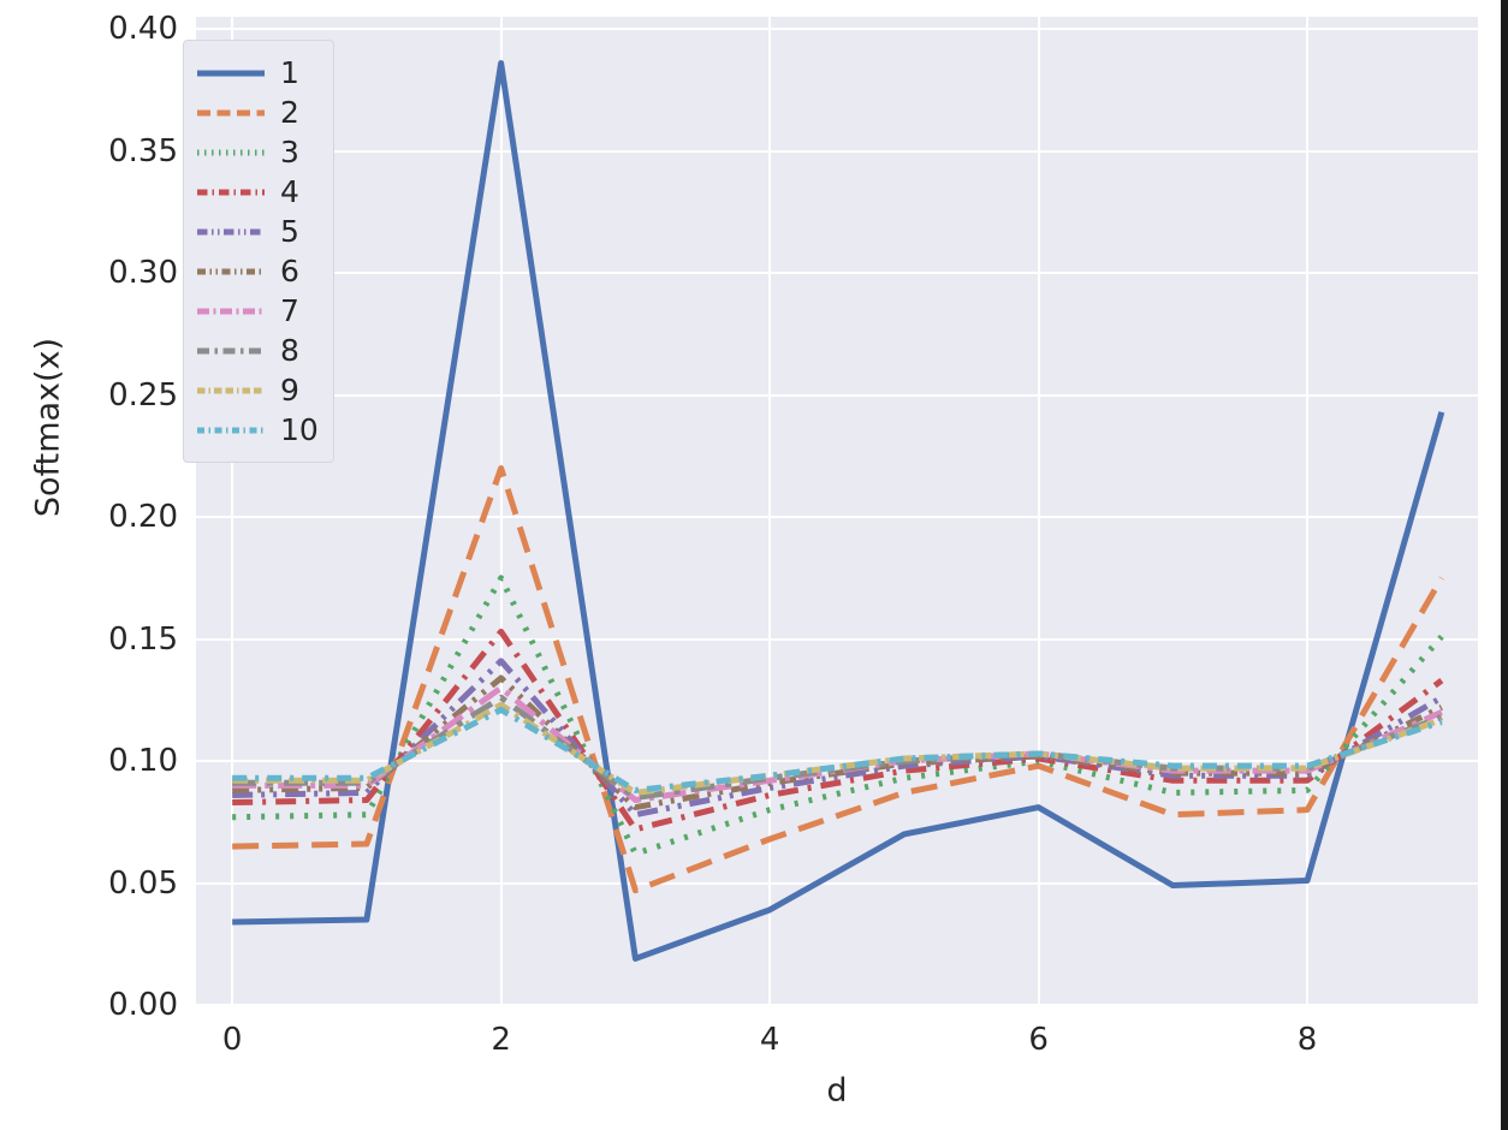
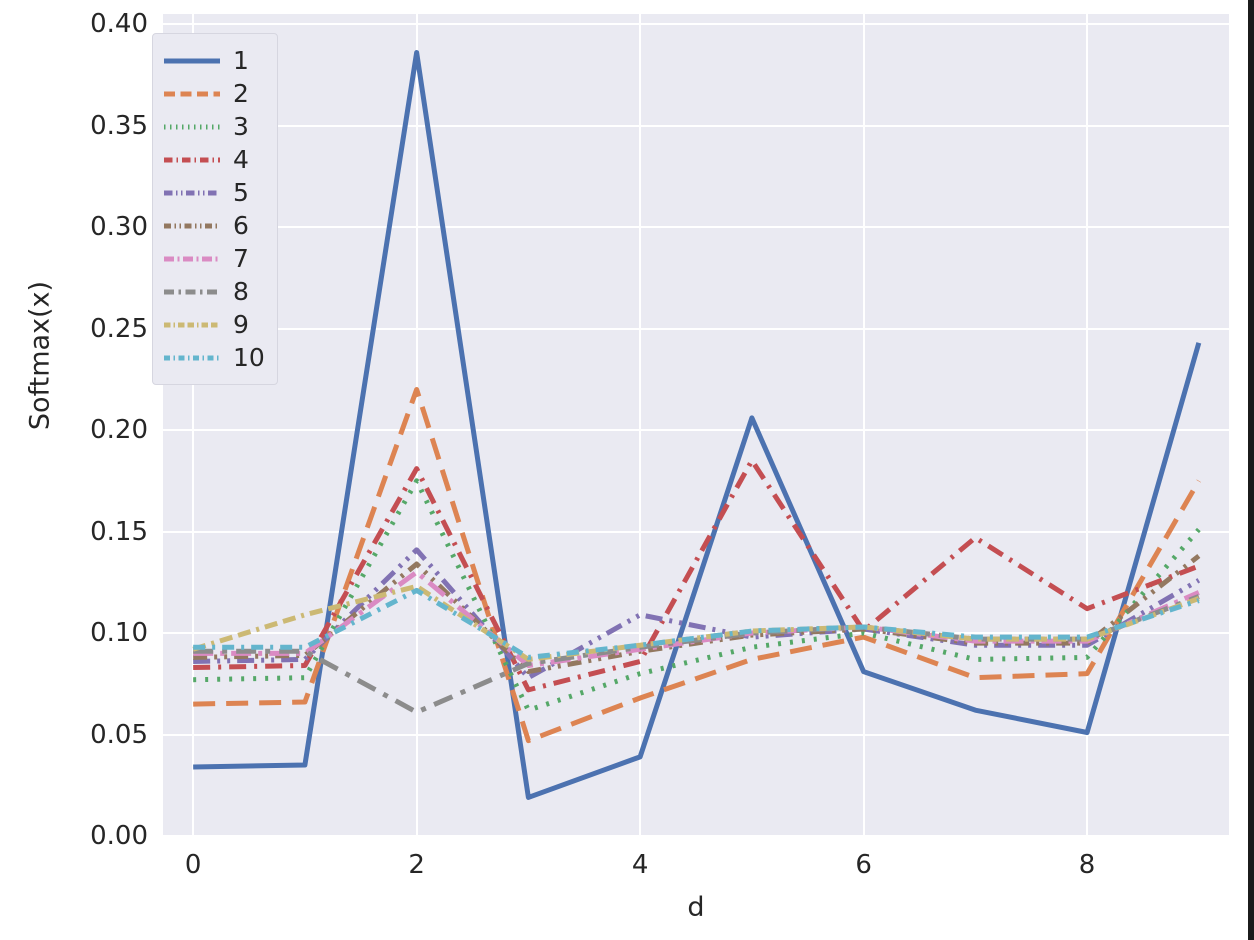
9/1: 0.092 -> 0.109
4/2: 0.153 -> 0.181
8/2: 0.126 -> 0.061
5/4: 0.089 -> 0.109
1/5: 0.070 -> 0.206
4/5: 0.096 -> 0.185
1/7: 0.049 -> 0.062
4/7: 0.092 -> 0.147
4/8: 0.092 -> 0.112
6/9: 0.122 -> 0.138
